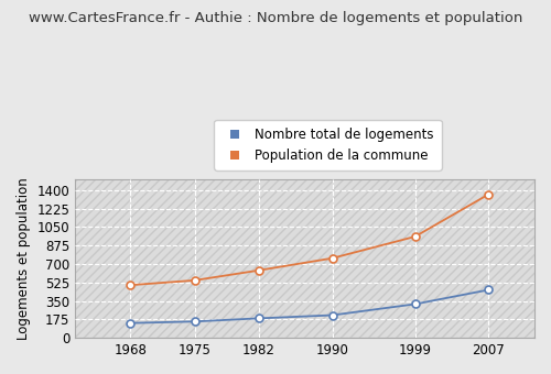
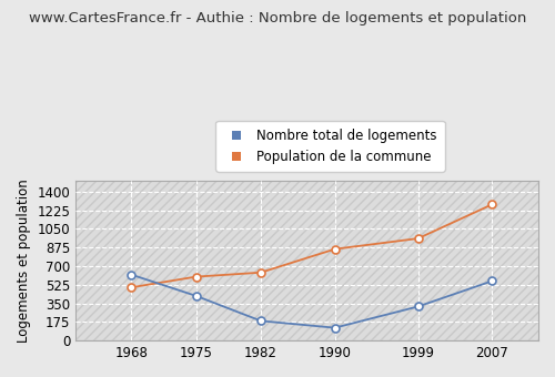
Nombre total de logements/1968: 140 -> 620
Nombre total de logements/1975: 160 -> 420
Population de la commune/1975: 540 -> 600
Nombre total de logements/1990: 220 -> 120
Population de la commune/1990: 760 -> 860
Nombre total de logements/2007: 460 -> 560
Population de la commune/2007: 1360 -> 1280
